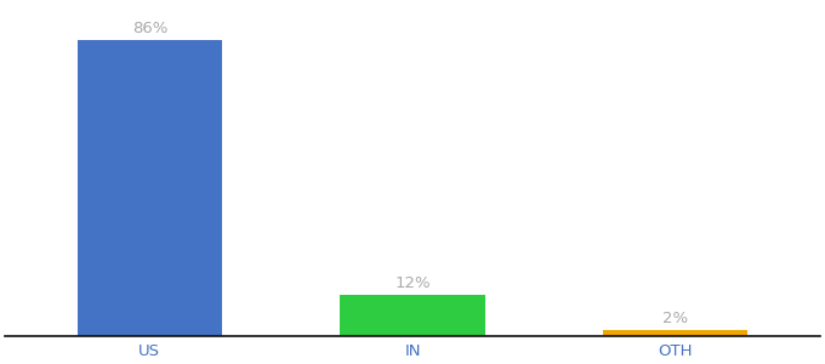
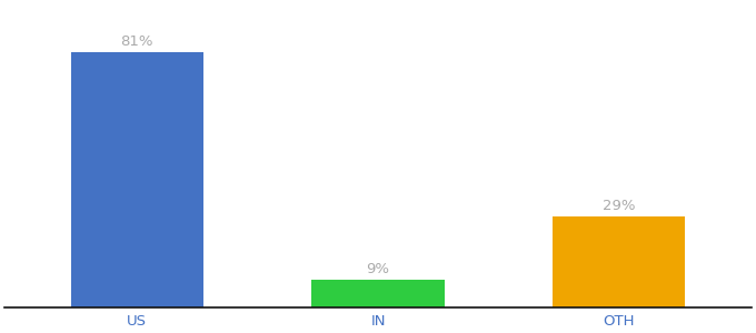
US: 86% -> 81%
IN: 12% -> 9%
OTH: 2% -> 29%
